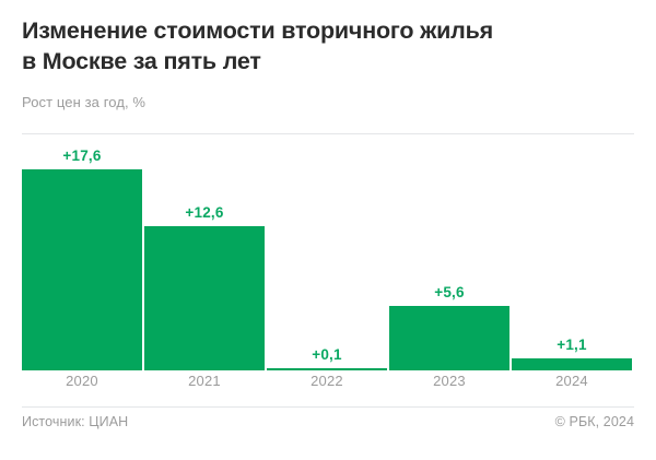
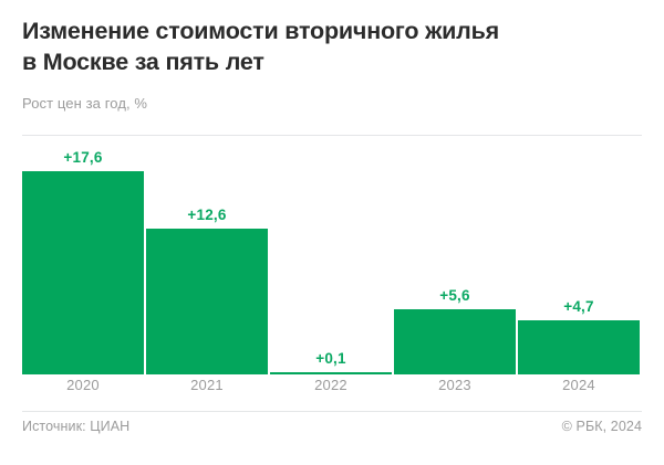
2024: +1,1 -> +4,7
